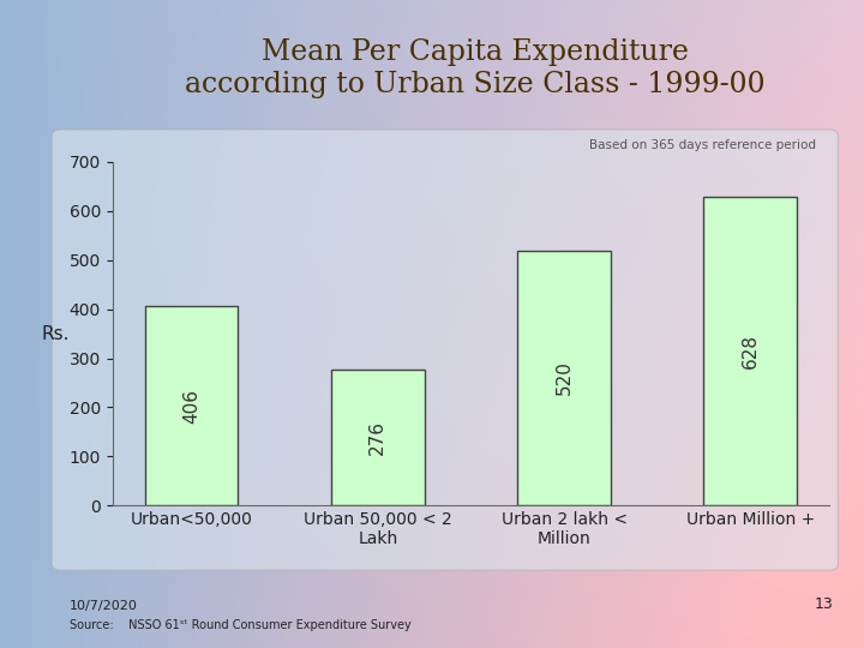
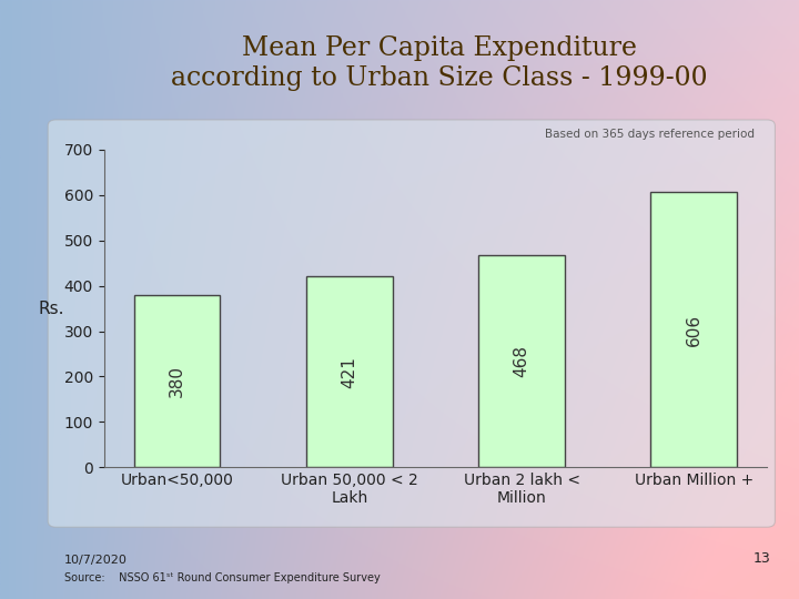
Urban<50,000: 406 -> 380
Urban 50,000 < 2 Lakh: 276 -> 421
Urban 2 lakh < Million: 520 -> 468
Urban Million +: 628 -> 606
